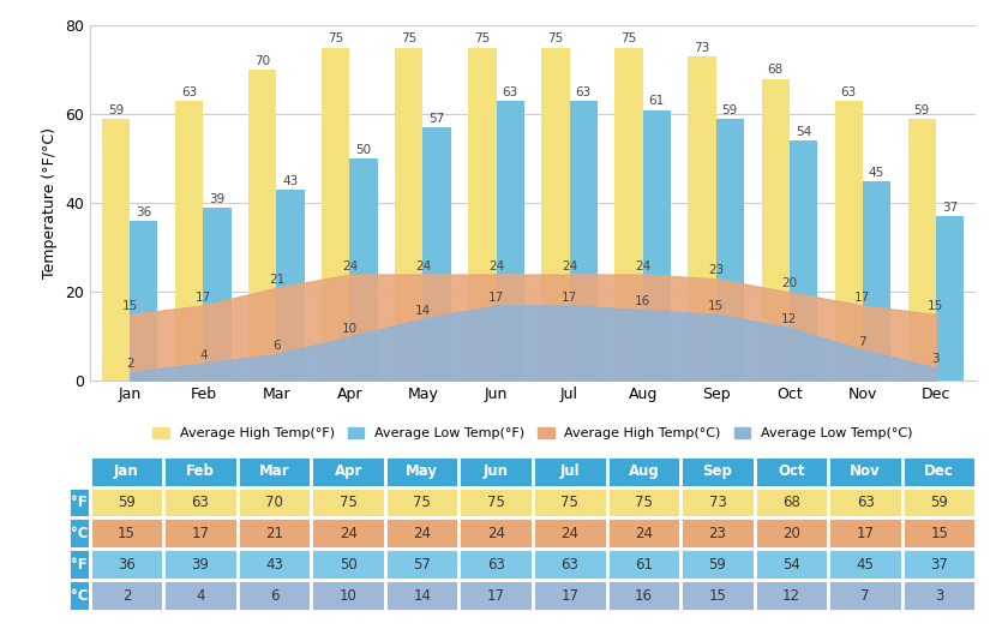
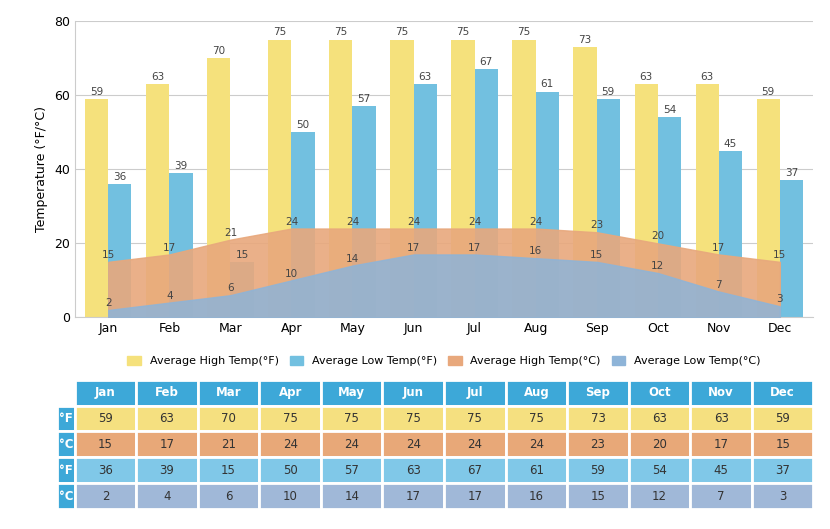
Average Low Temp(°F)/Mar: 43 -> 15
Average Low Temp(°F)/Jul: 63 -> 67
Average High Temp(°F)/Oct: 68 -> 63
